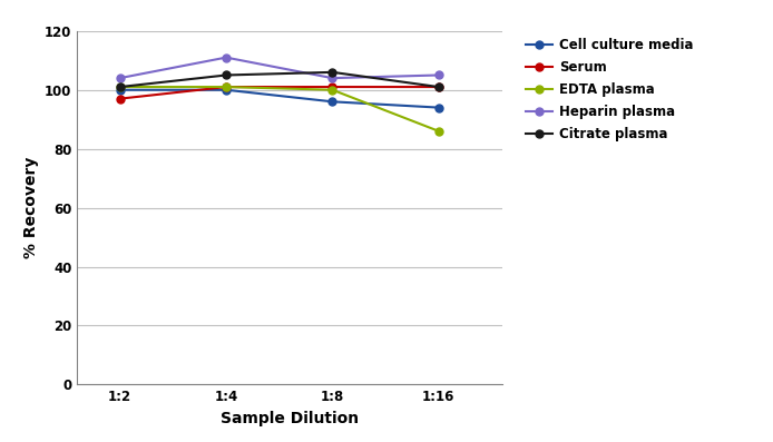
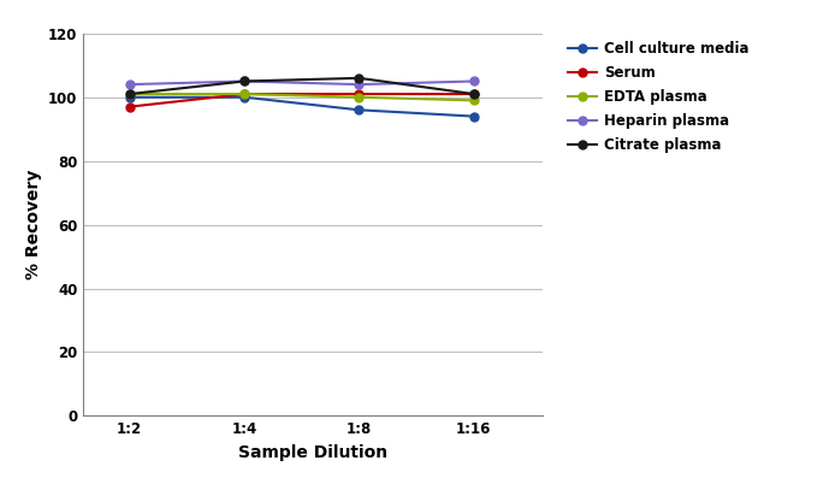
Heparin plasma/1:4: 111 -> 105
EDTA plasma/1:16: 86 -> 99
